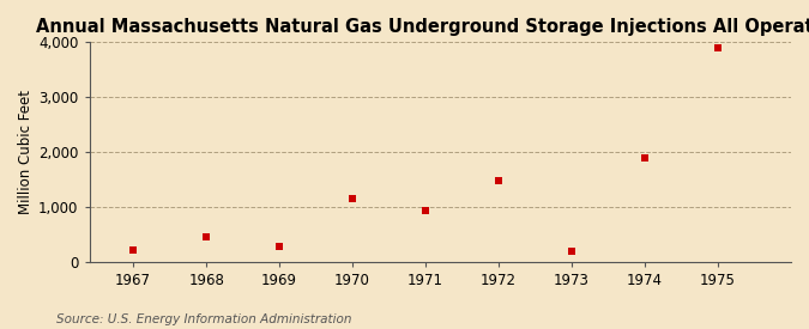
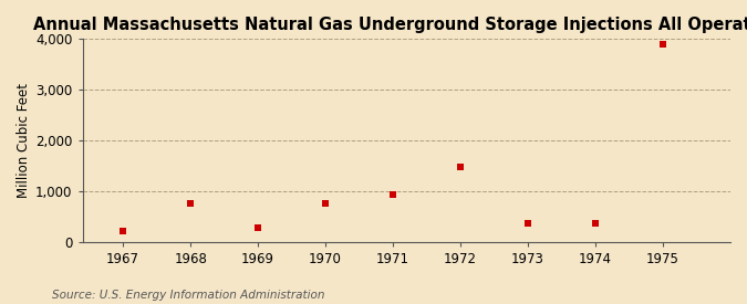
1968: 450 -> 760
1970: 1,150 -> 760
1973: 200 -> 380
1974: 1,900 -> 370
